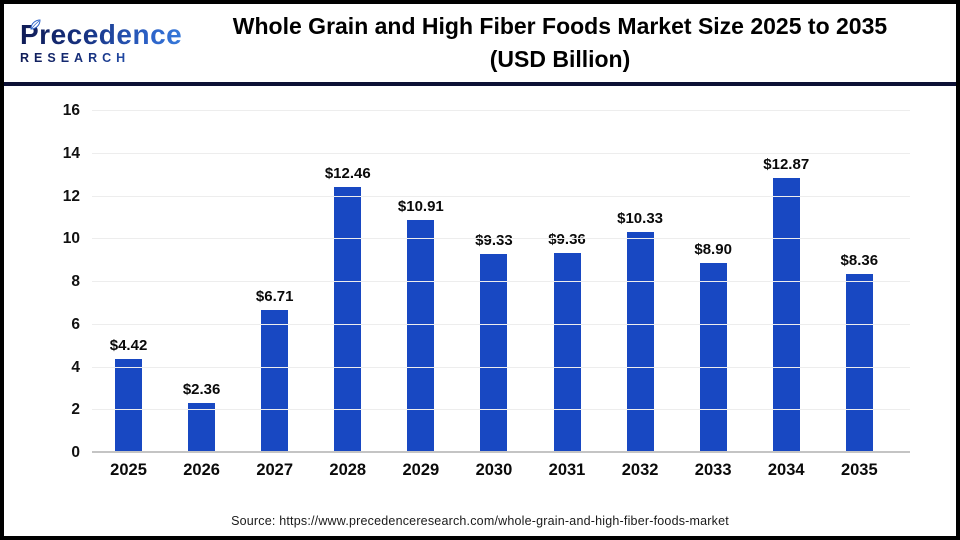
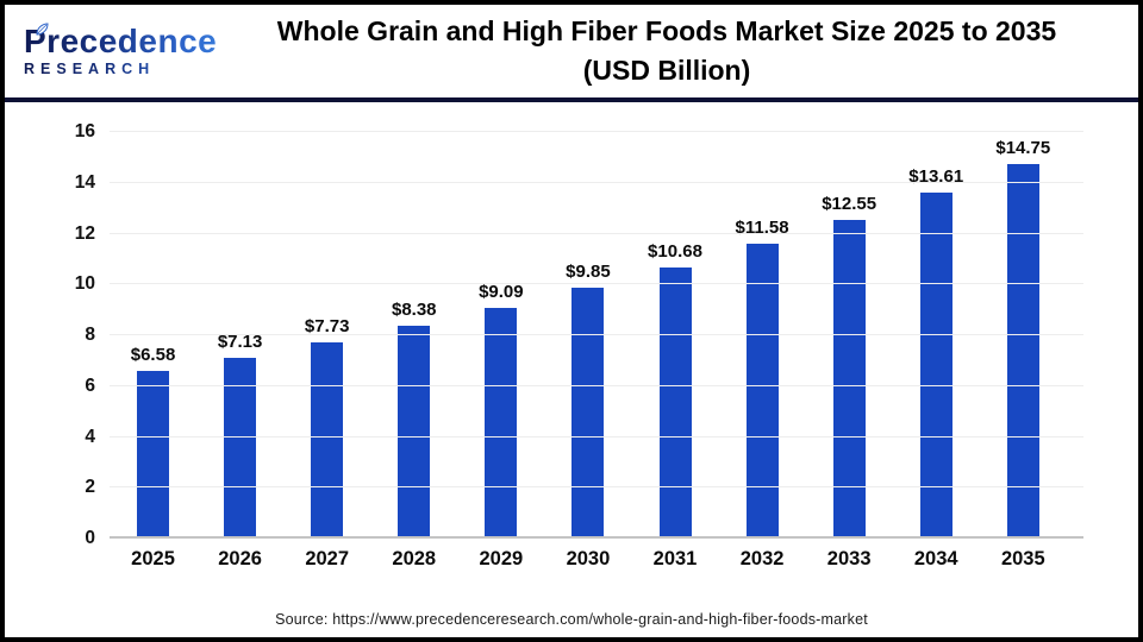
2025: $4.42 -> $6.58
2026: $2.36 -> $7.13
2027: $6.71 -> $7.73
2028: $12.46 -> $8.38
2029: $10.91 -> $9.09
2030: $9.33 -> $9.85
2031: $9.36 -> $10.68
2032: $10.33 -> $11.58
2033: $8.90 -> $12.55
2034: $12.87 -> $13.61
2035: $8.36 -> $14.75
